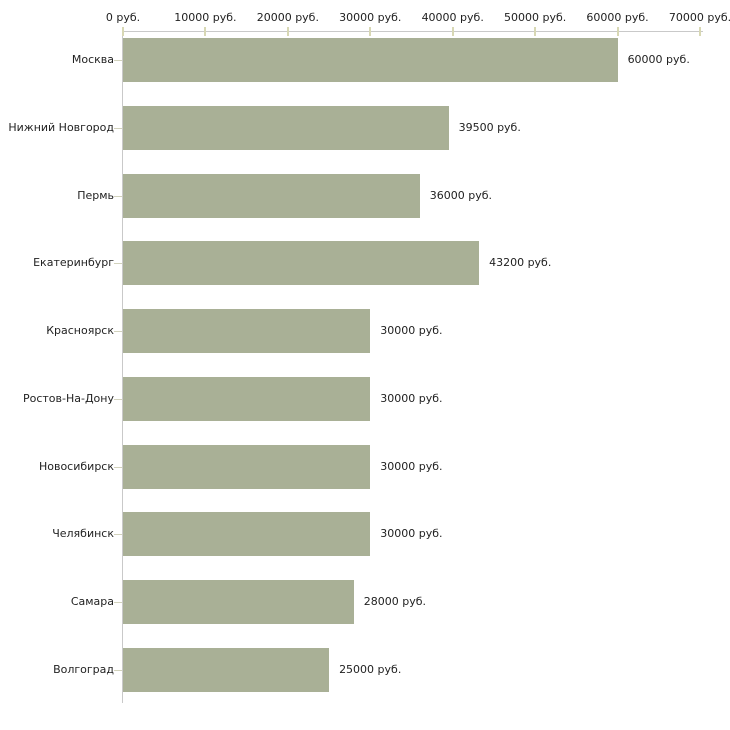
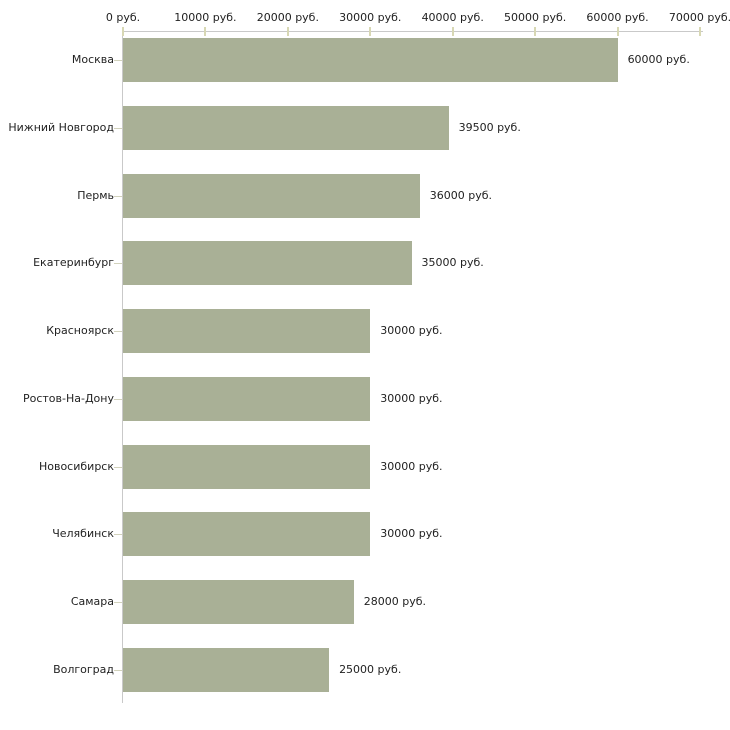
Екатеринбург: 43200 -> 35000
